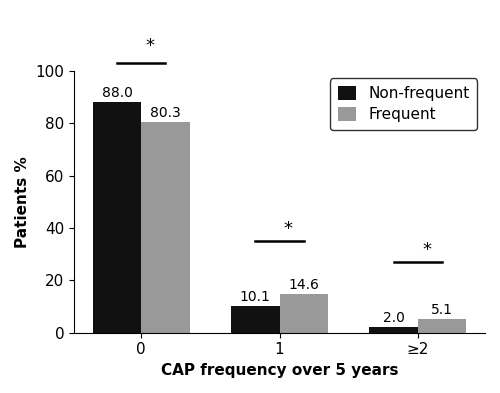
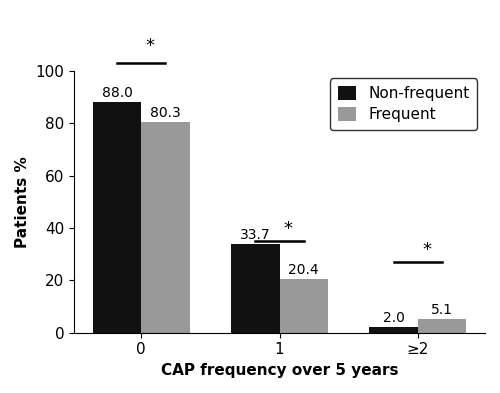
Non-frequent/1: 10.1 -> 33.7
Frequent/1: 14.6 -> 20.4
